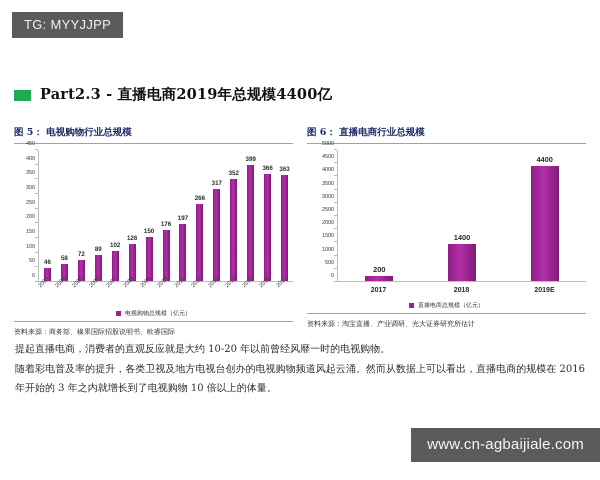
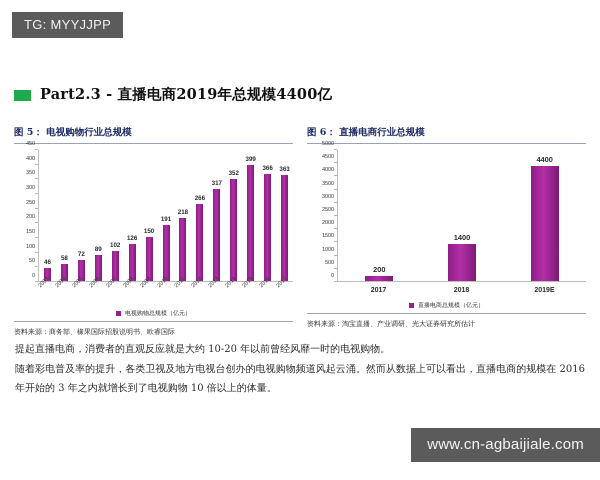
图 5： 电视购物行业总规模/2010: 176 -> 191
图 5： 电视购物行业总规模/2011: 197 -> 218
